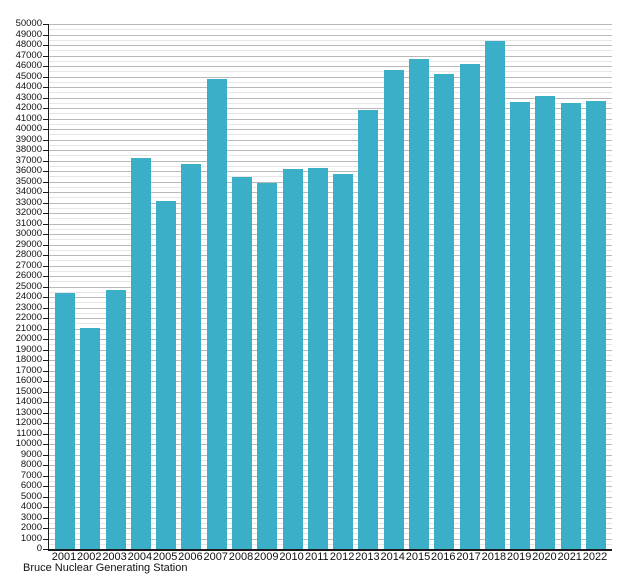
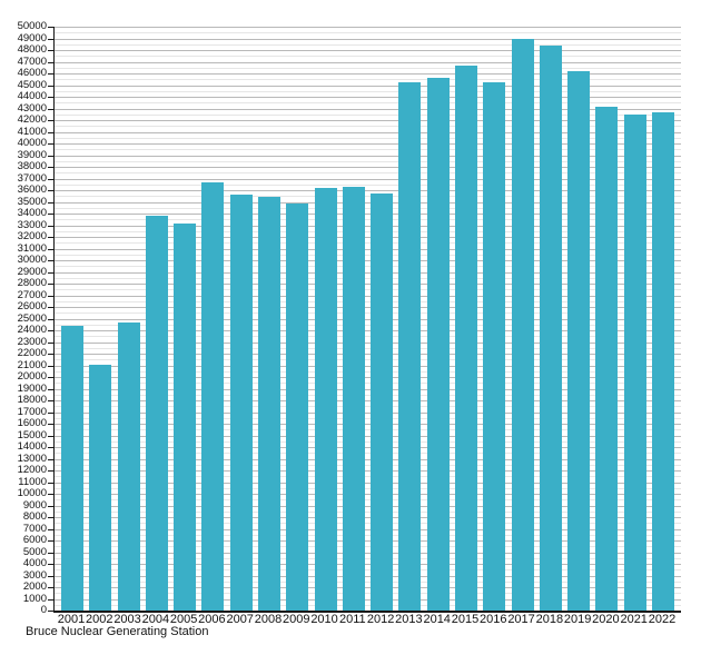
2004: 37200 -> 33800
2007: 44800 -> 35600
2013: 41800 -> 45300
2017: 46200 -> 48900
2019: 42600 -> 46200
